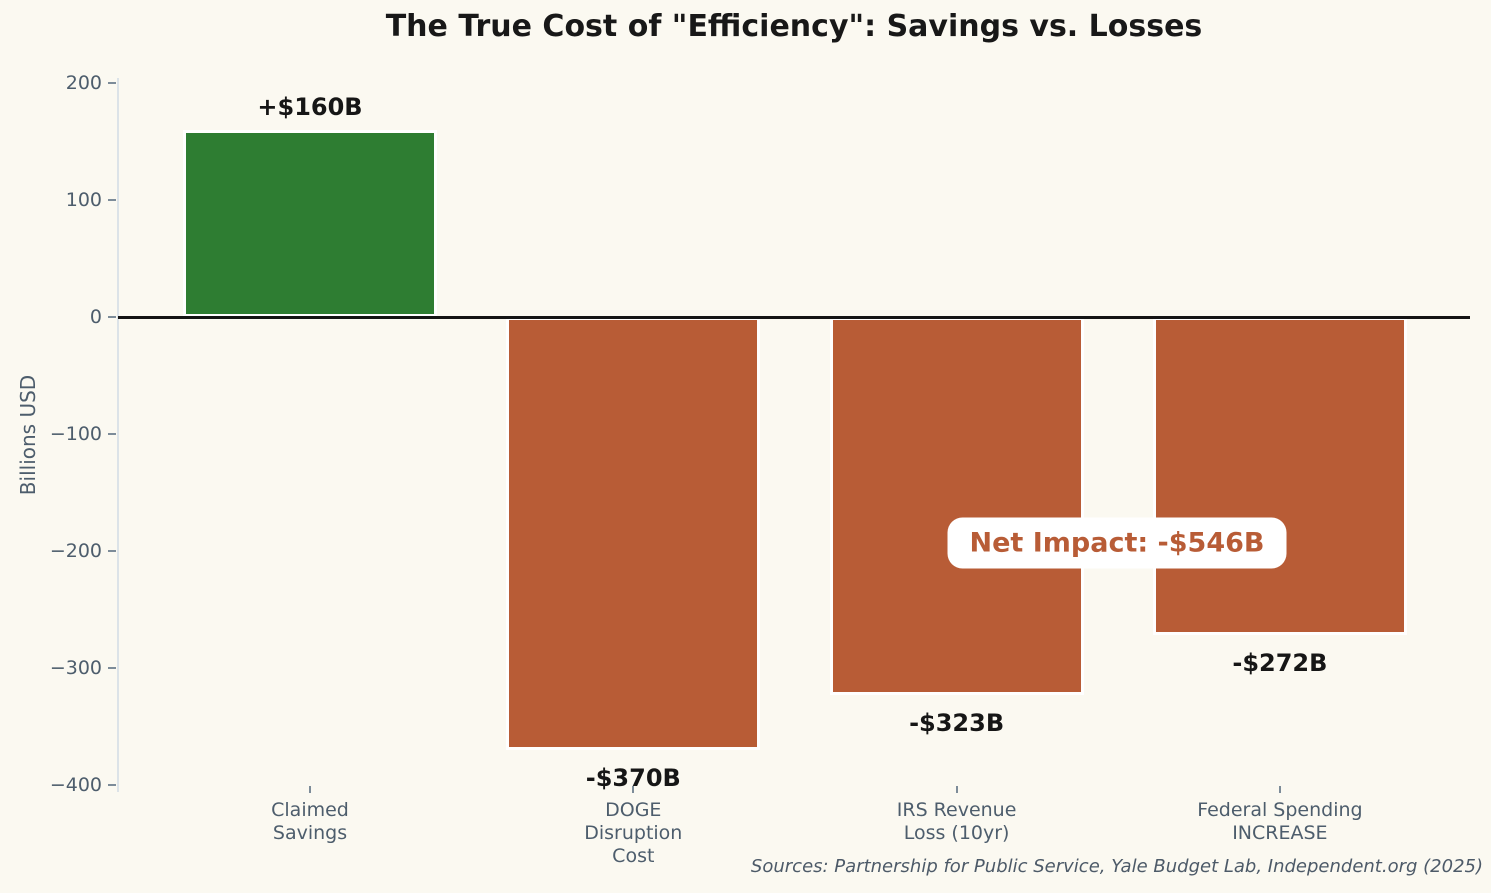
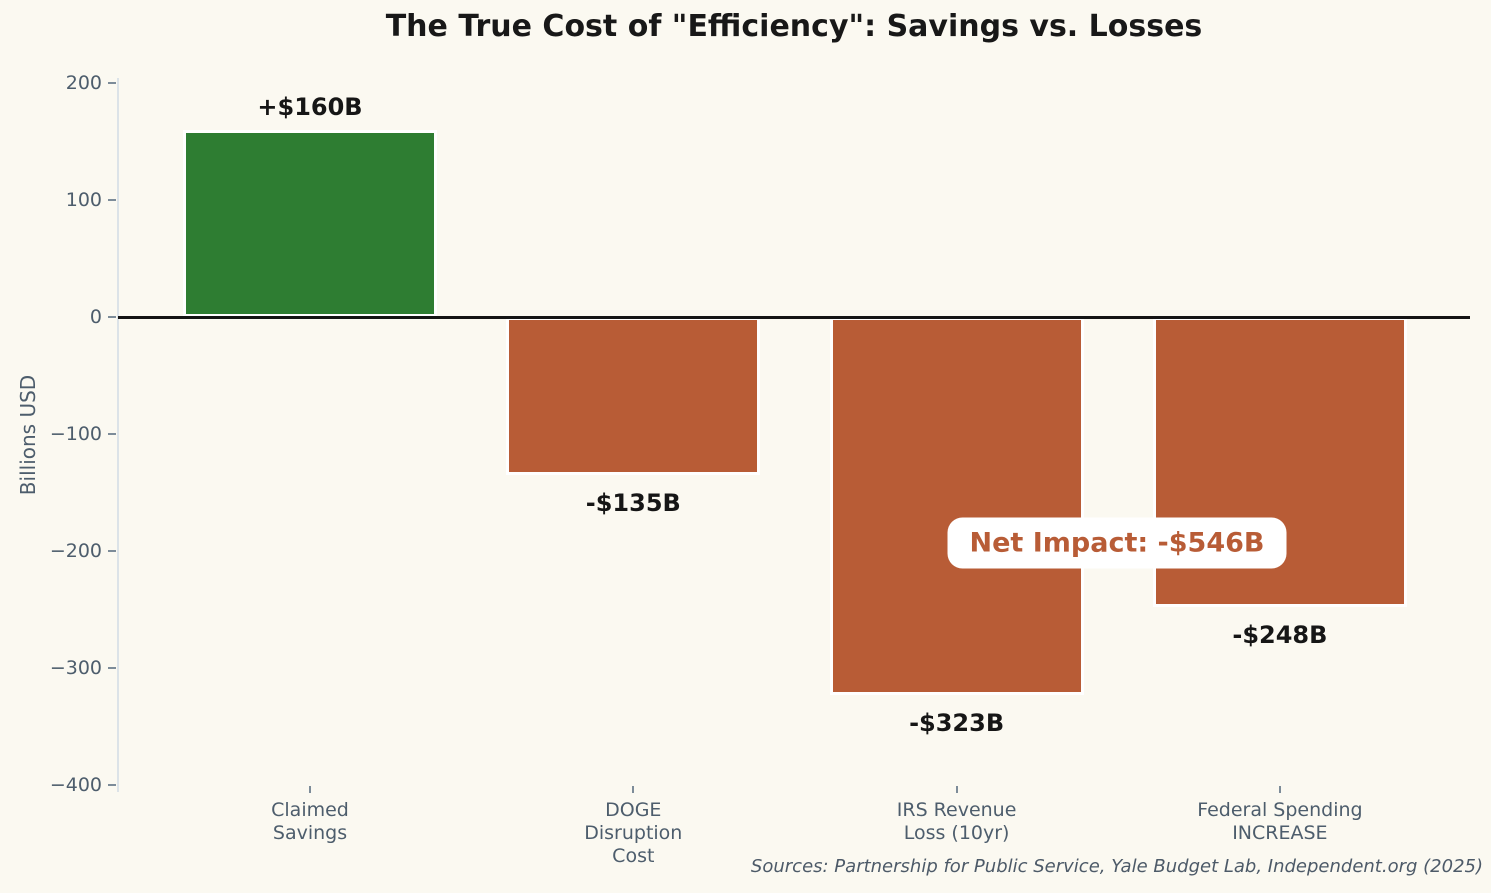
DOGE Disruption Cost: -$370B -> -$135B
Federal Spending INCREASE: -$272B -> -$248B
